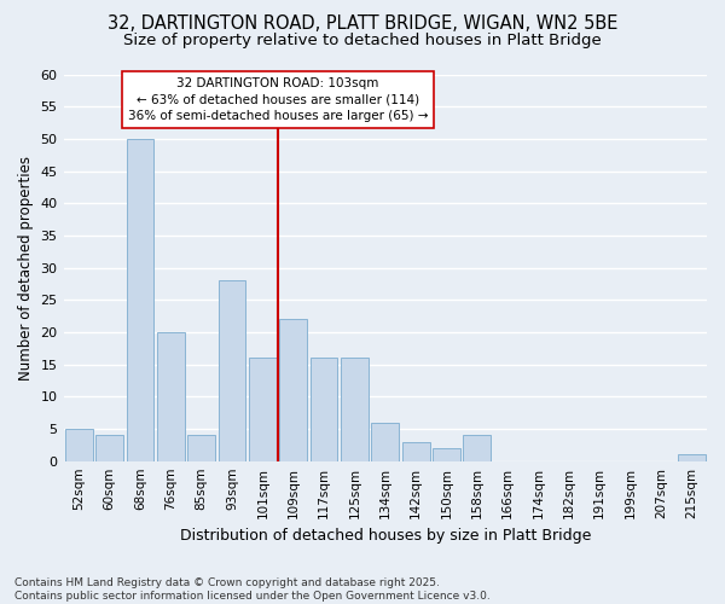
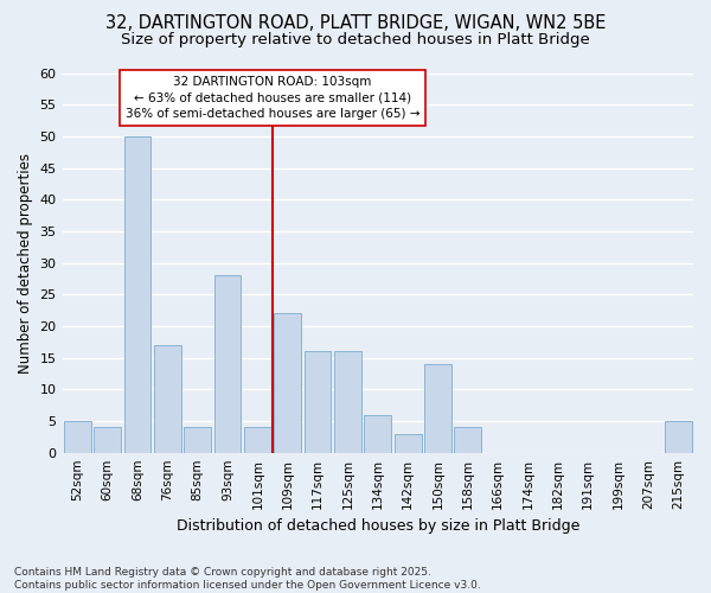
76sqm: 20 -> 17
101sqm: 16 -> 4
150sqm: 2 -> 14
215sqm: 1 -> 5
